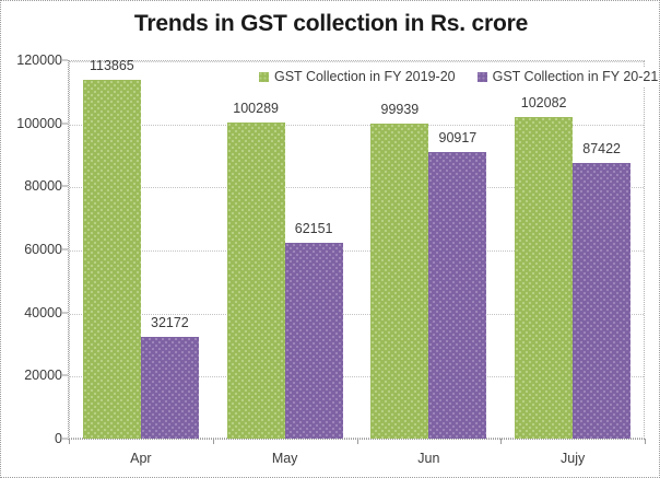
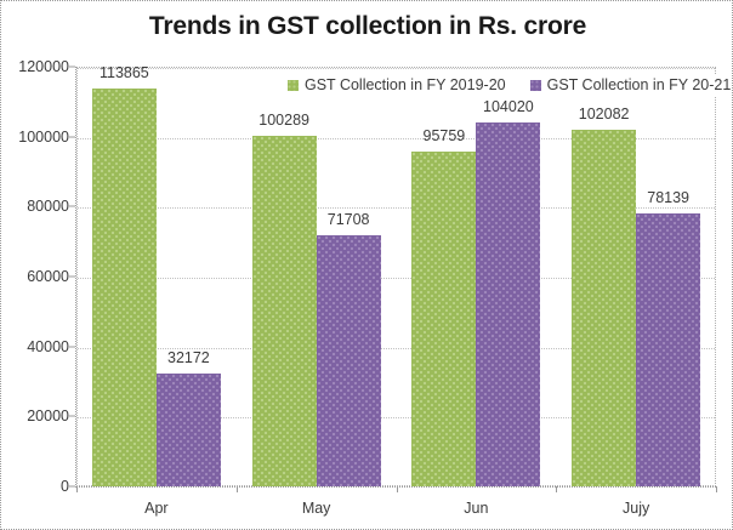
GST Collection in FY 20-21/May: 62151 -> 71708
GST Collection in FY 2019-20/Jun: 99939 -> 95759
GST Collection in FY 20-21/Jun: 90917 -> 104020
GST Collection in FY 20-21/Jujy: 87422 -> 78139
